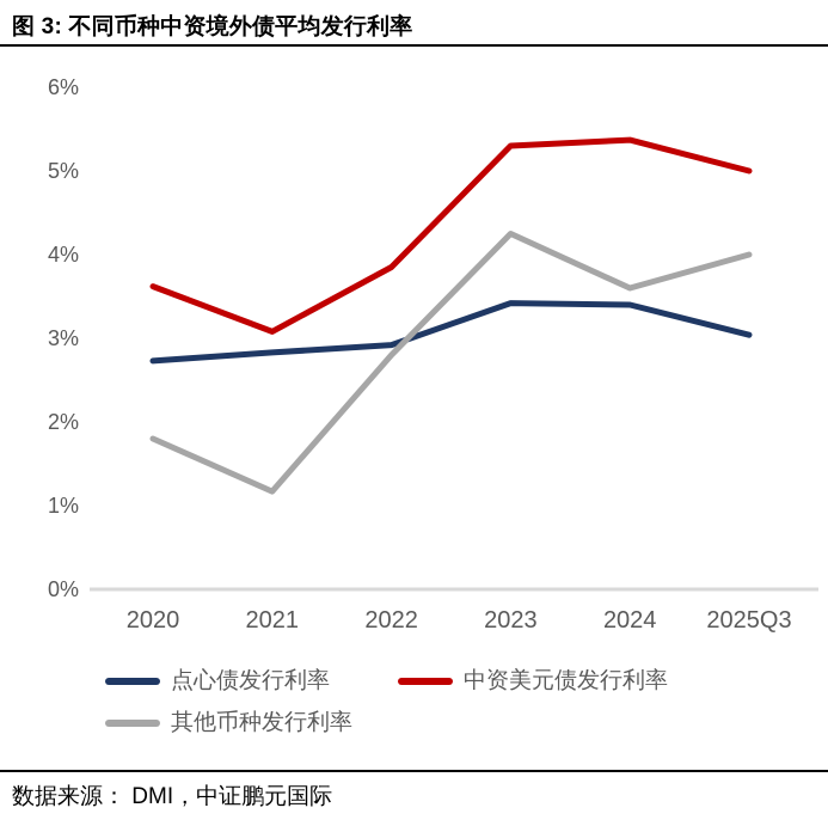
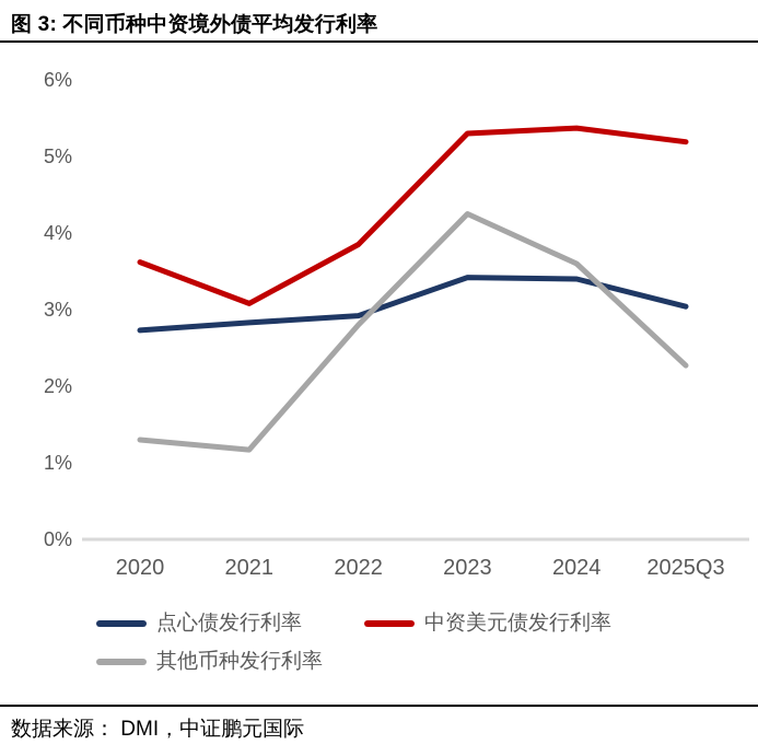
其他币种发行利率/2020: 1.8% -> 1.3%
中资美元债发行利率/2025Q3: 5.0% -> 5.2%
其他币种发行利率/2025Q3: 4.0% -> 2.3%
